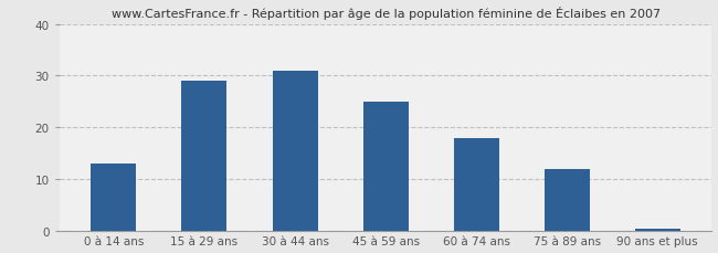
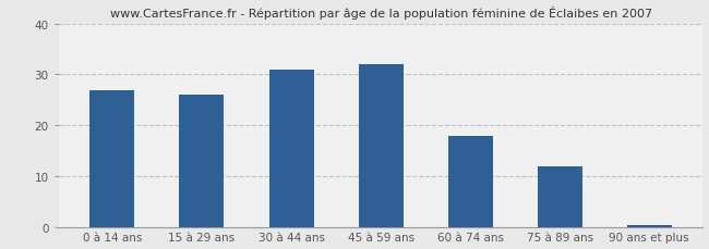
0 à 14 ans: 13.0 -> 27.0
15 à 29 ans: 29.0 -> 26.0
45 à 59 ans: 25.0 -> 32.0
